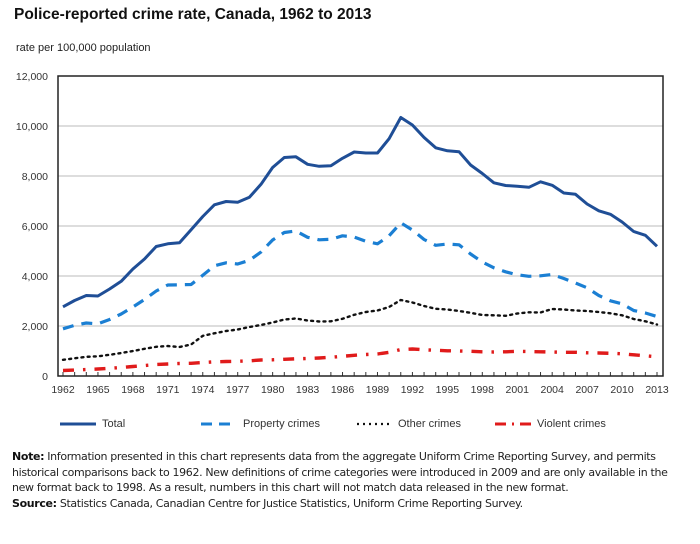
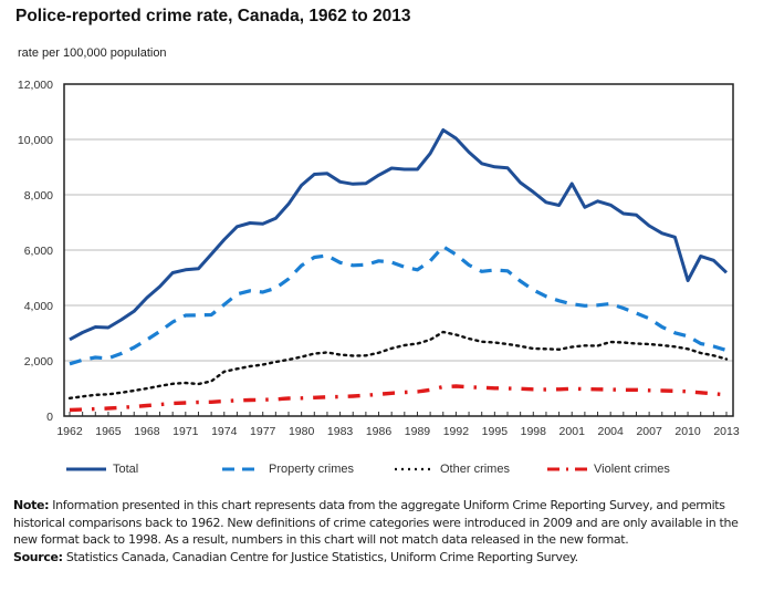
Total/2001: 7600 -> 8400
Total/2010: 6200 -> 4900
